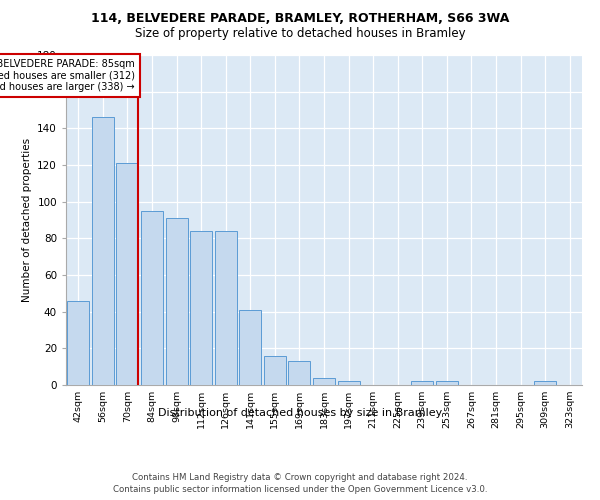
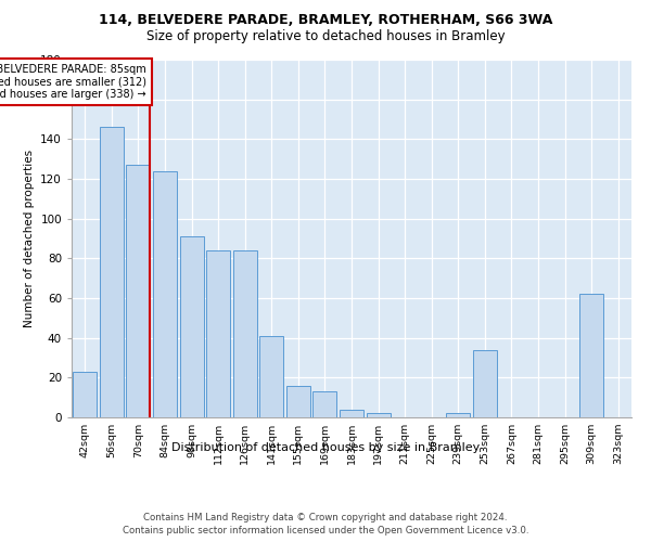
42sqm: 46 -> 23
70sqm: 121 -> 127
84sqm: 95 -> 124
253sqm: 2 -> 34
309sqm: 2 -> 62
